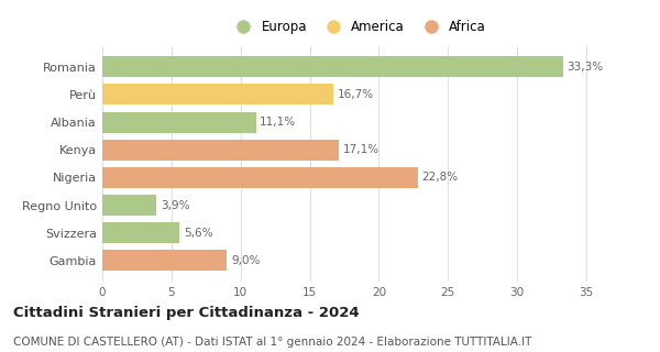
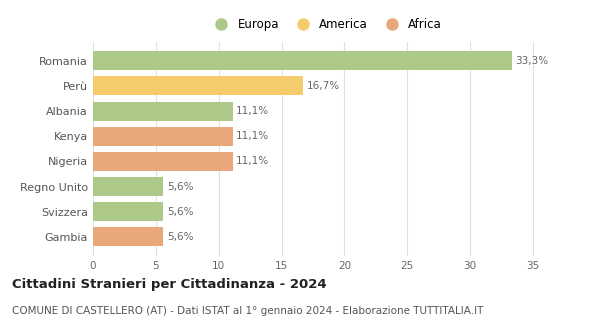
Kenya: 17,1% -> 11,1%
Nigeria: 22,8% -> 11,1%
Regno Unito: 3,9% -> 5,6%
Gambia: 9,0% -> 5,6%
